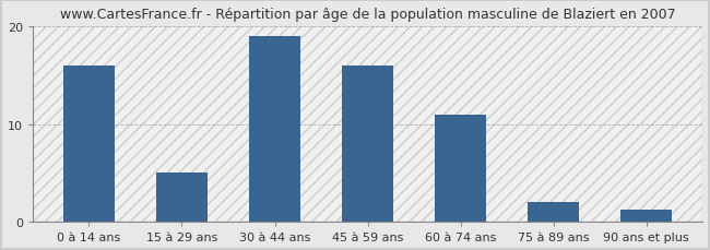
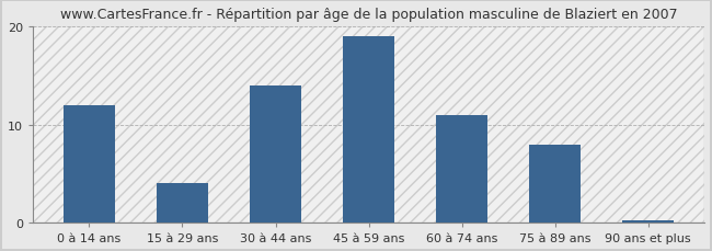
0 à 14 ans: 16.0 -> 12.0
15 à 29 ans: 5.0 -> 4.0
30 à 44 ans: 19.0 -> 14.0
45 à 59 ans: 16.0 -> 19.0
75 à 89 ans: 2.0 -> 8.0
90 ans et plus: 1.2 -> 0.2
